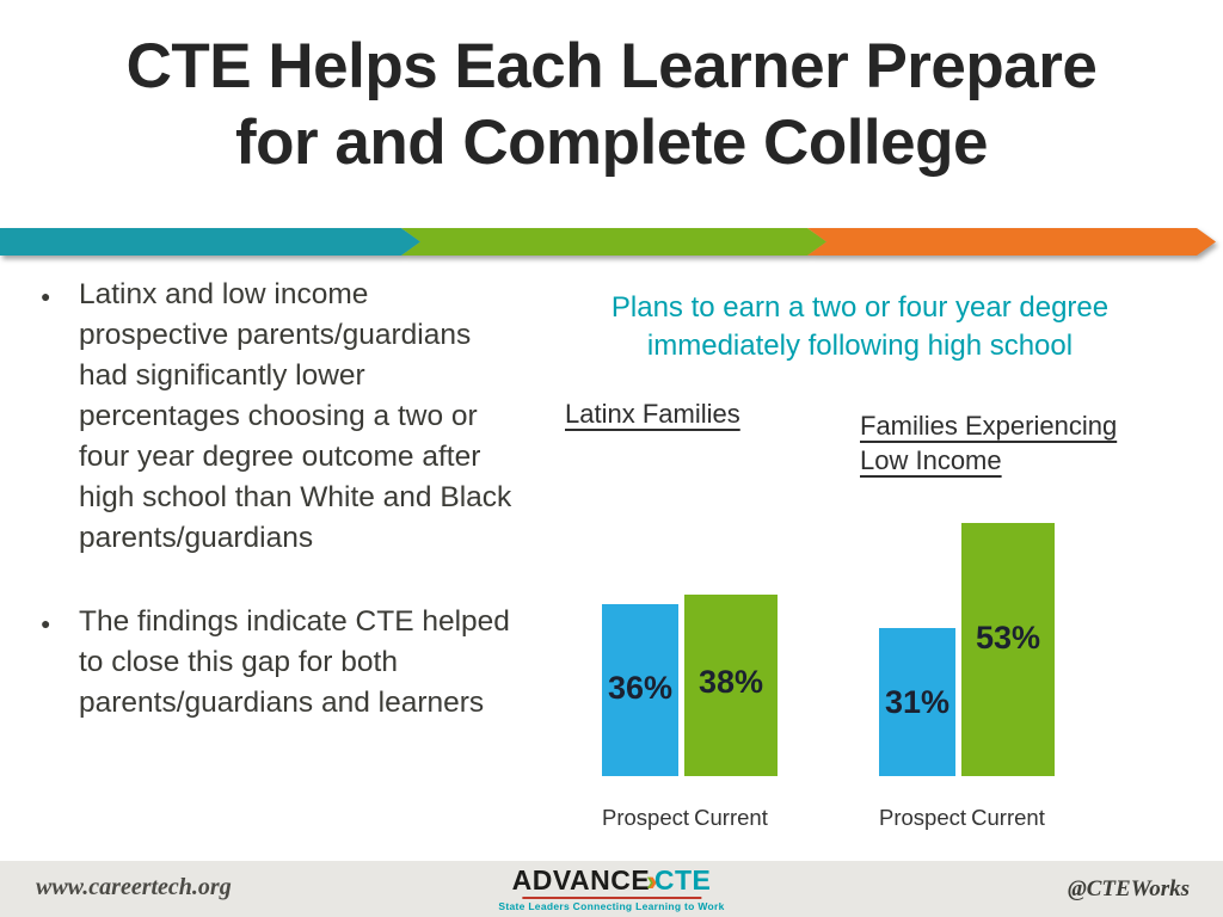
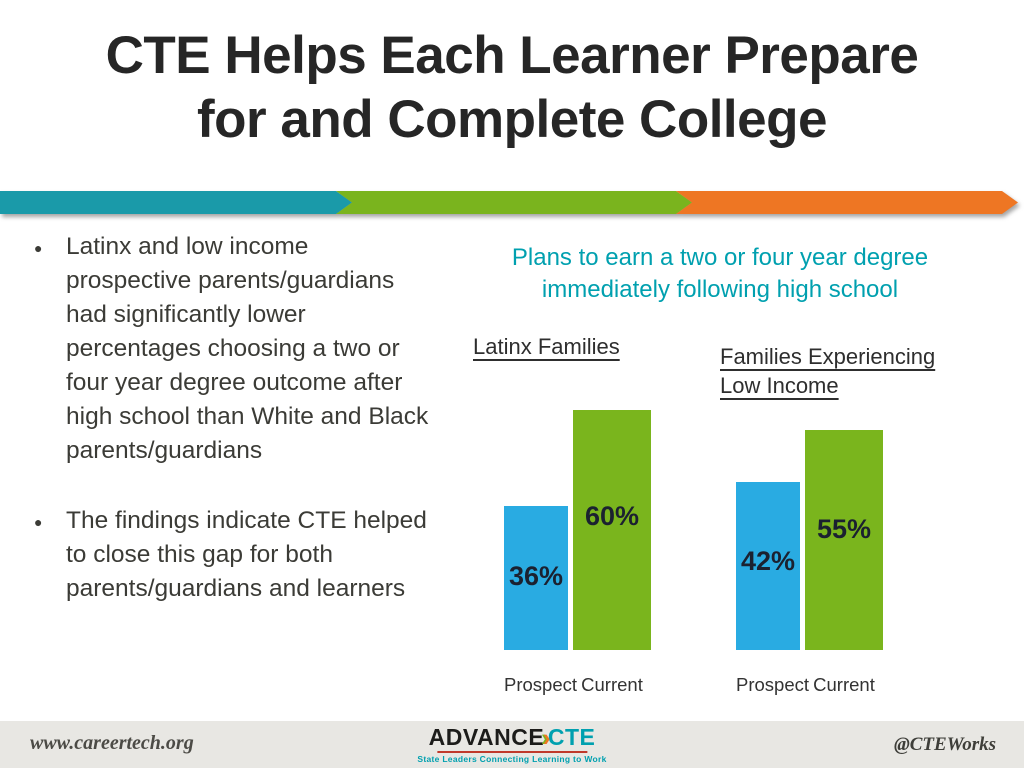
Latinx Families/Current: 38% -> 60%
Families Experiencing Low Income/Prospect: 31% -> 42%
Families Experiencing Low Income/Current: 53% -> 55%
